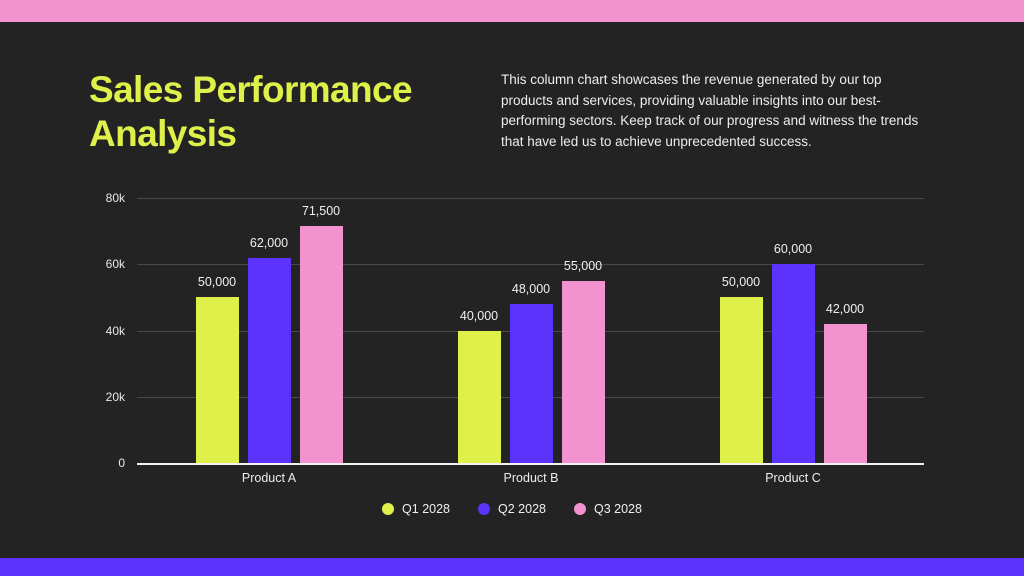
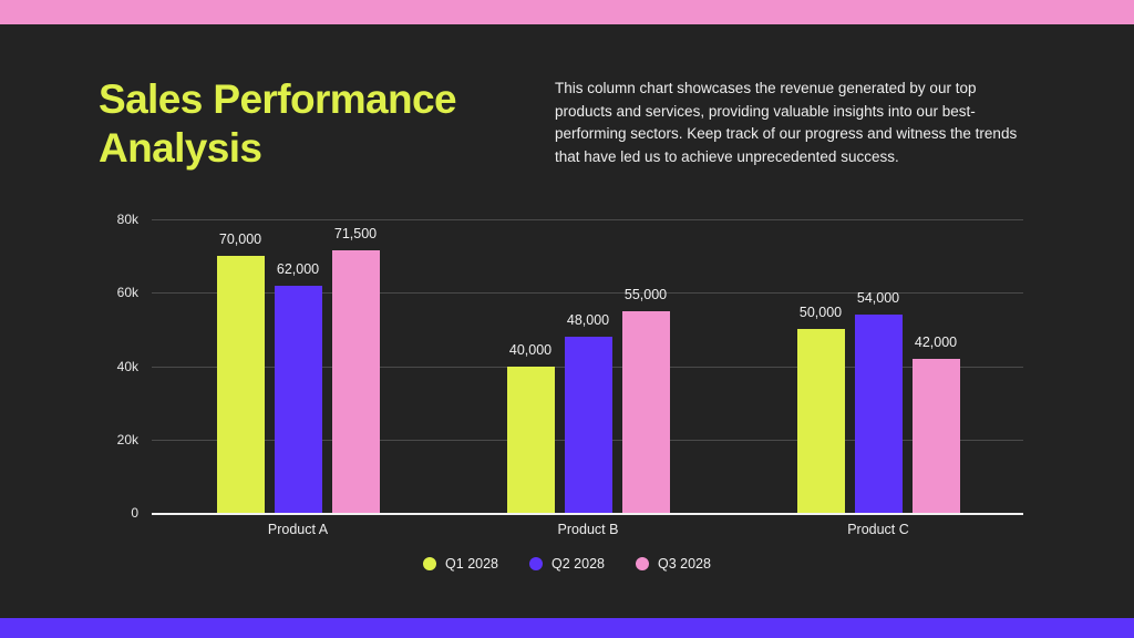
Q1 2028/Product A: 50,000 -> 70,000
Q2 2028/Product C: 60,000 -> 54,000
